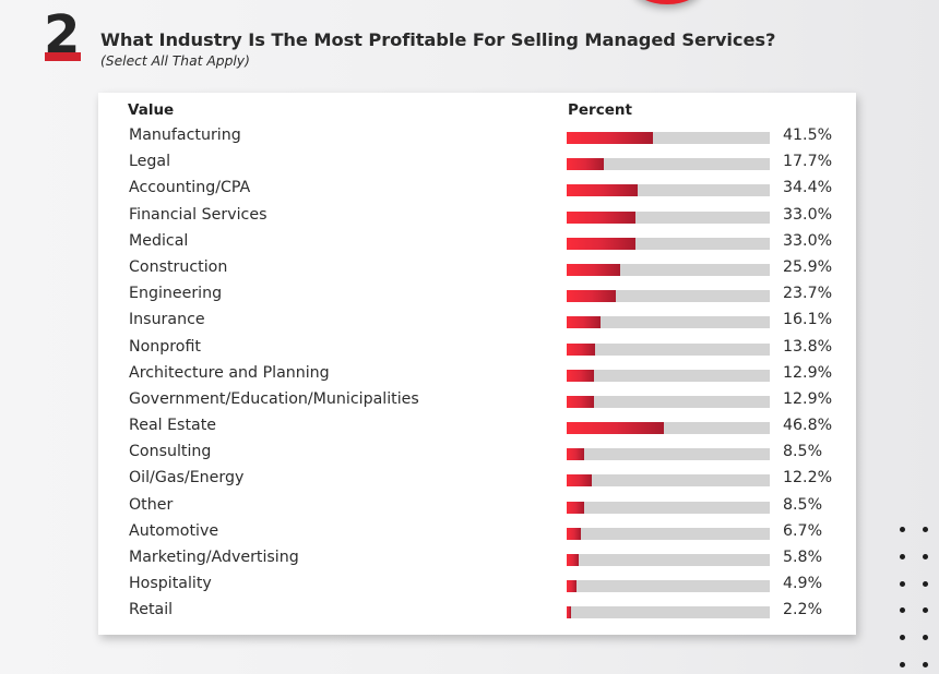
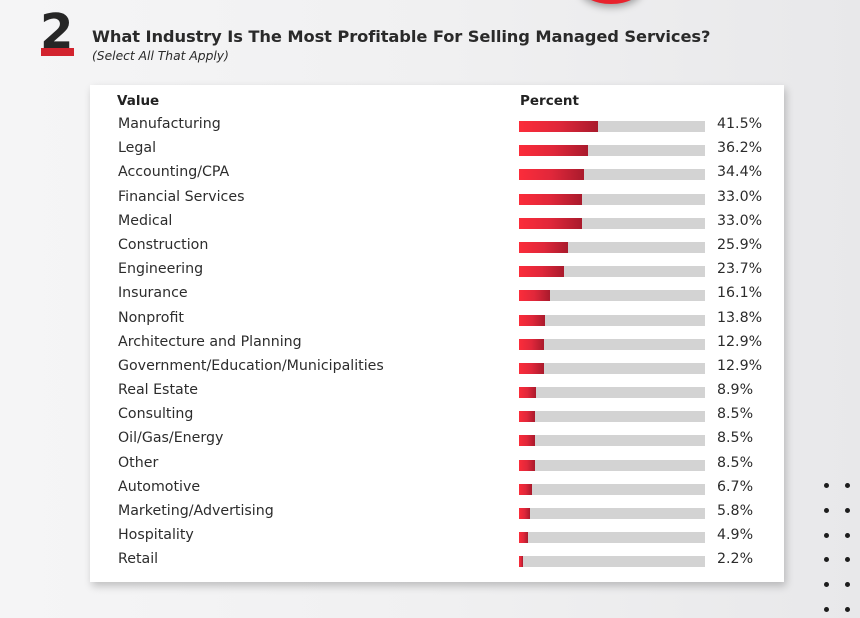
Legal: 17.7% -> 36.2%
Real Estate: 46.8% -> 8.9%
Oil/Gas/Energy: 12.2% -> 8.5%
